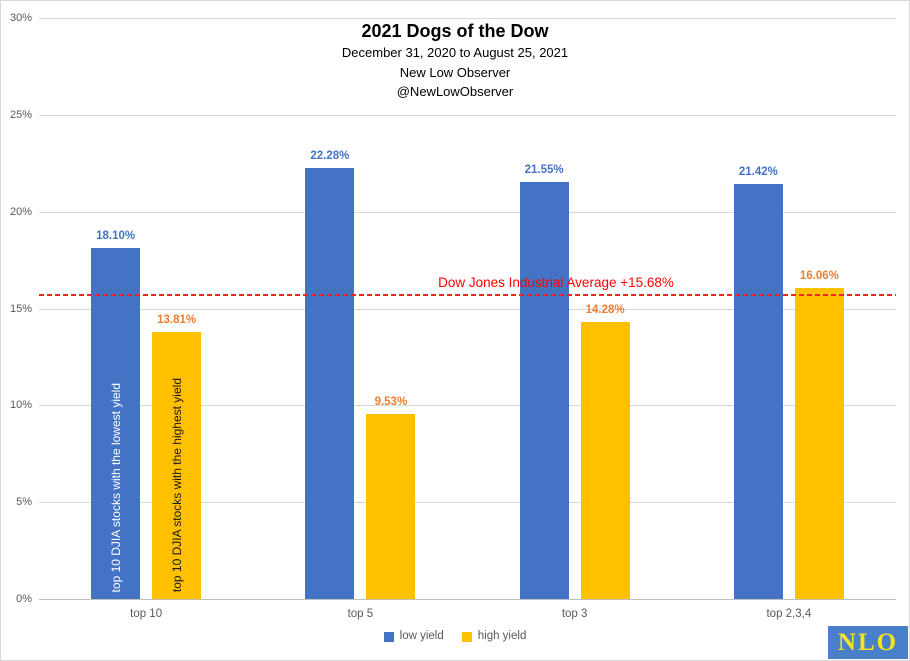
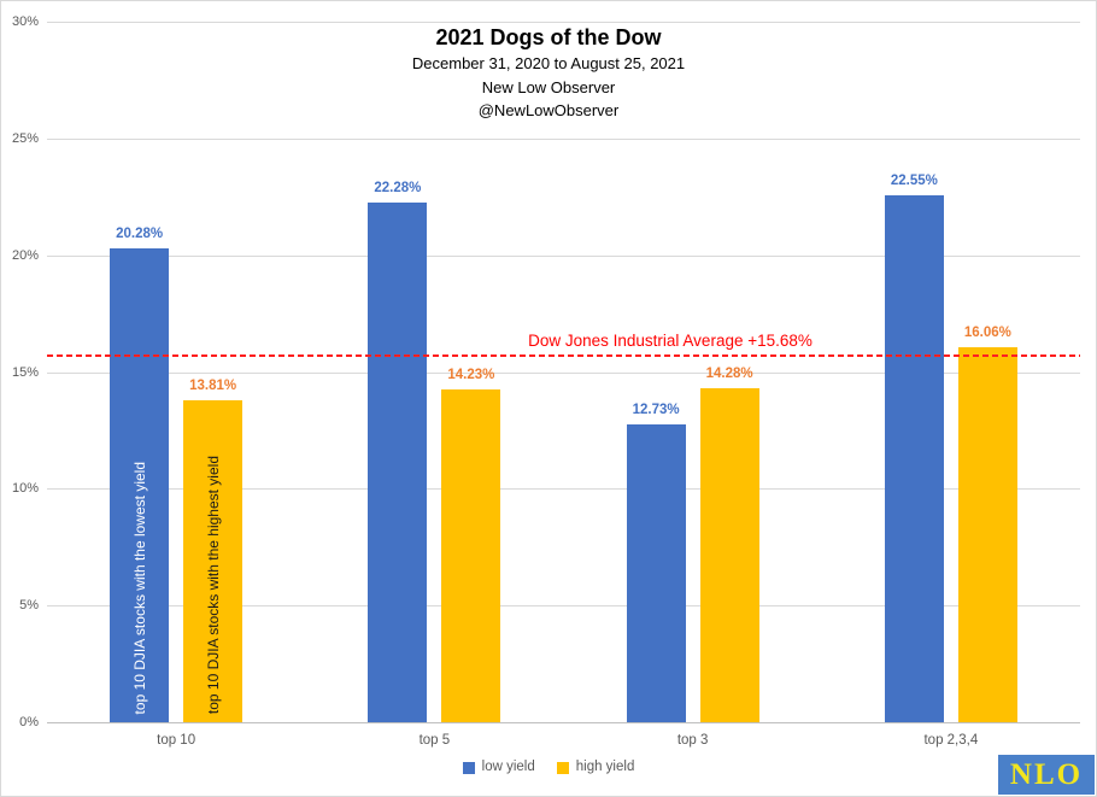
low yield/top 10: 18.10% -> 20.28%
high yield/top 5: 9.53% -> 14.23%
low yield/top 3: 21.55% -> 12.73%
low yield/top 2,3,4: 21.42% -> 22.55%
